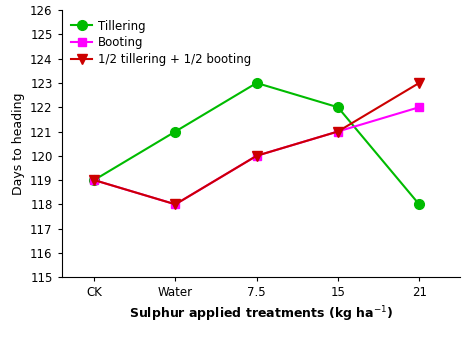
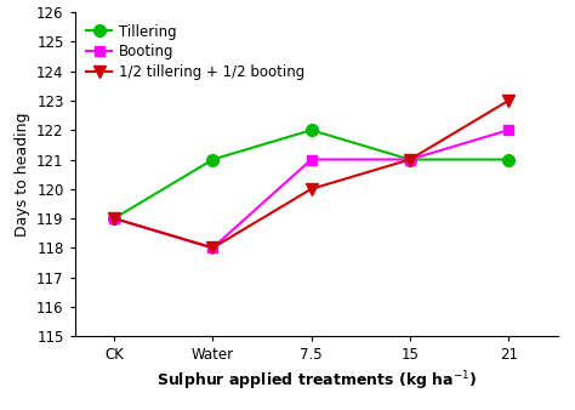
Tillering/7.5: 123 -> 122
Booting/7.5: 120 -> 121
Tillering/15: 122 -> 121
Tillering/21: 118 -> 121
